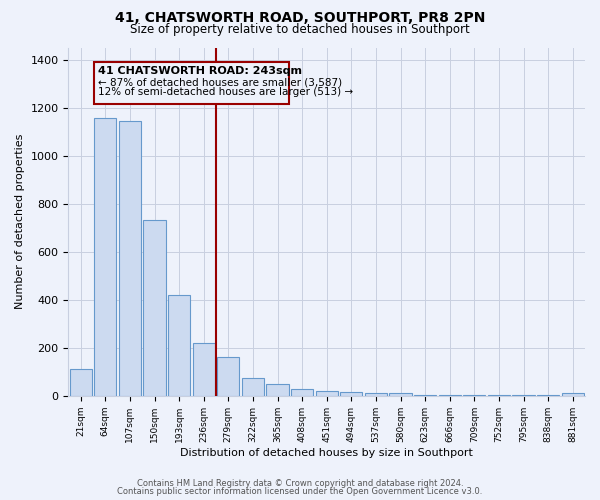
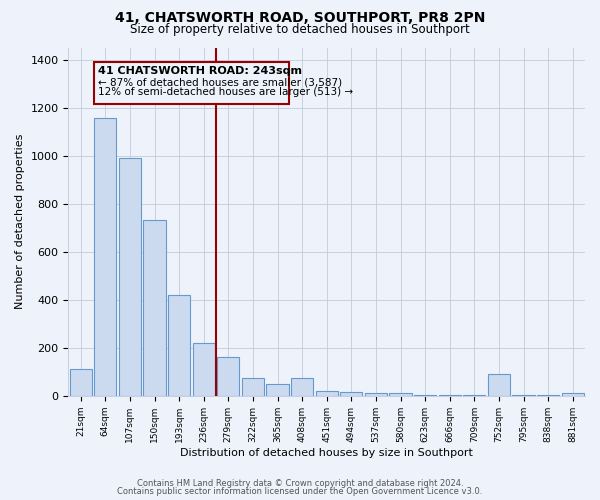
107sqm: 1145 -> 990
408sqm: 30 -> 75
752sqm: 2 -> 90
